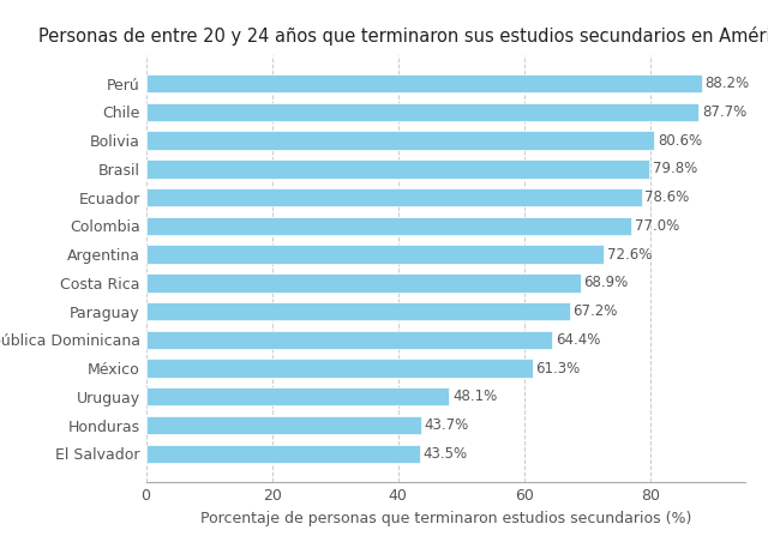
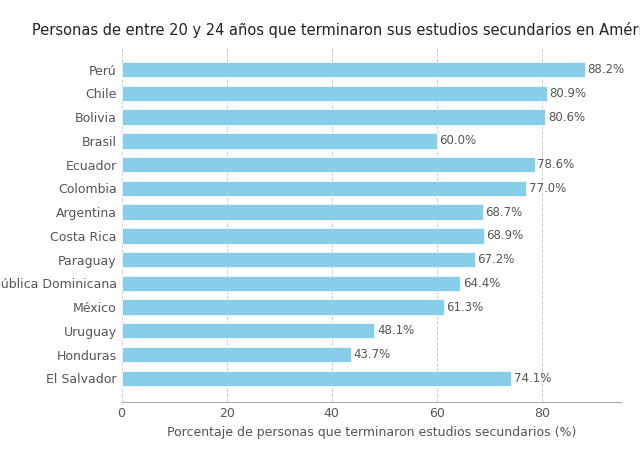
Chile: 87.7% -> 80.9%
Brasil: 79.8% -> 60.0%
Argentina: 72.6% -> 68.7%
El Salvador: 43.5% -> 74.1%
